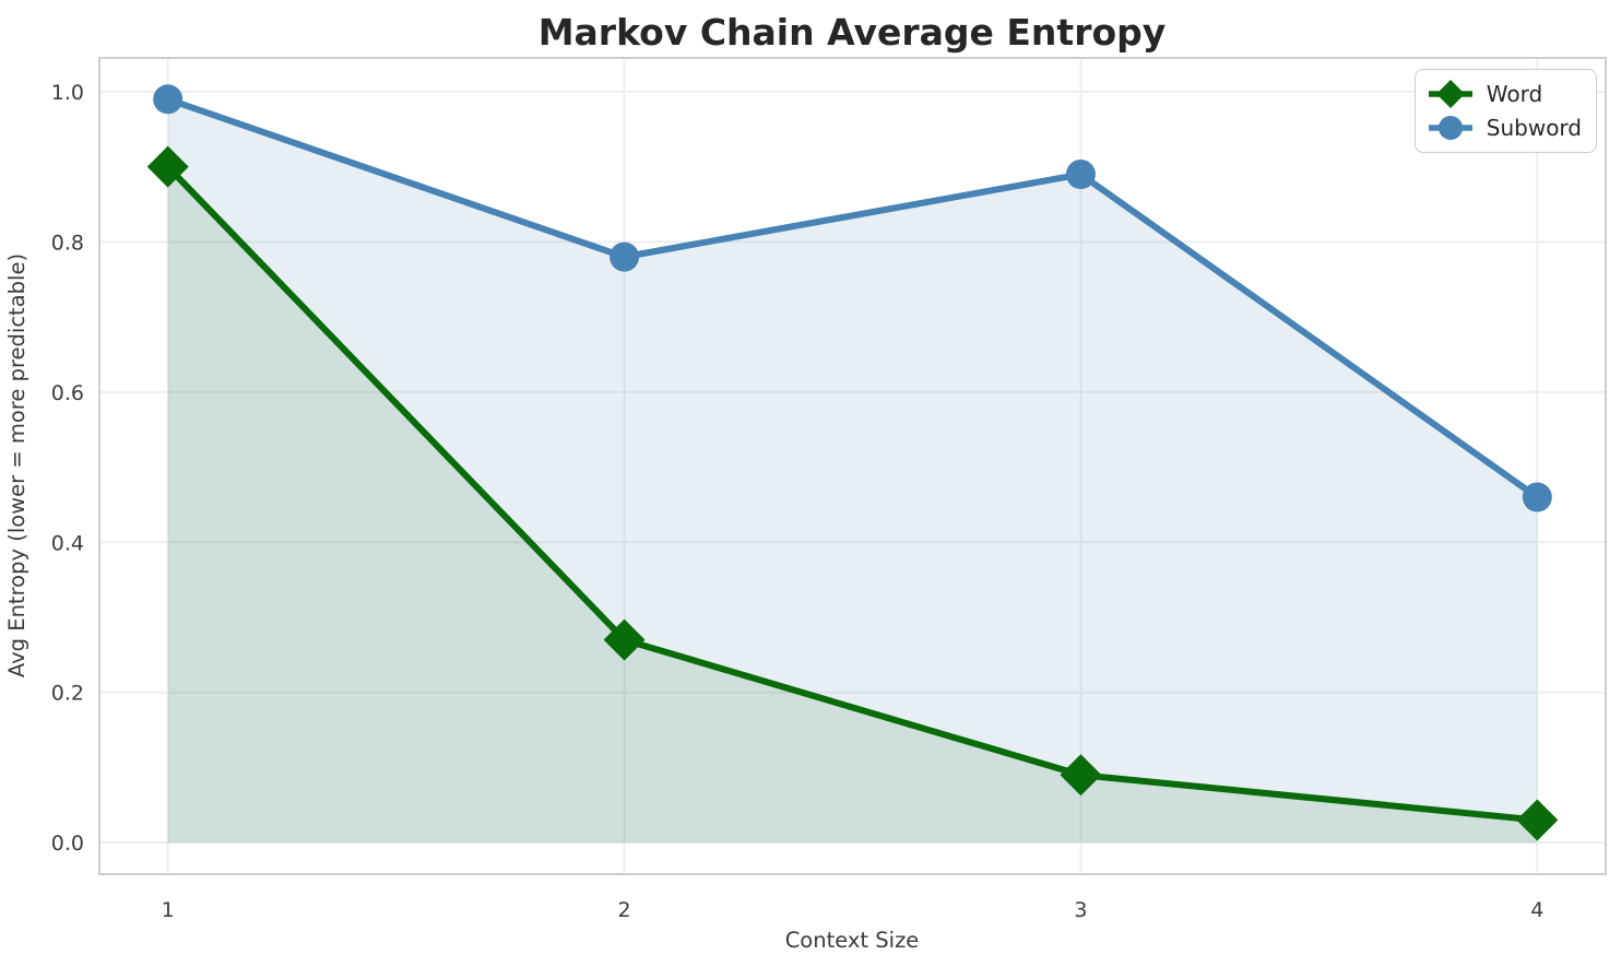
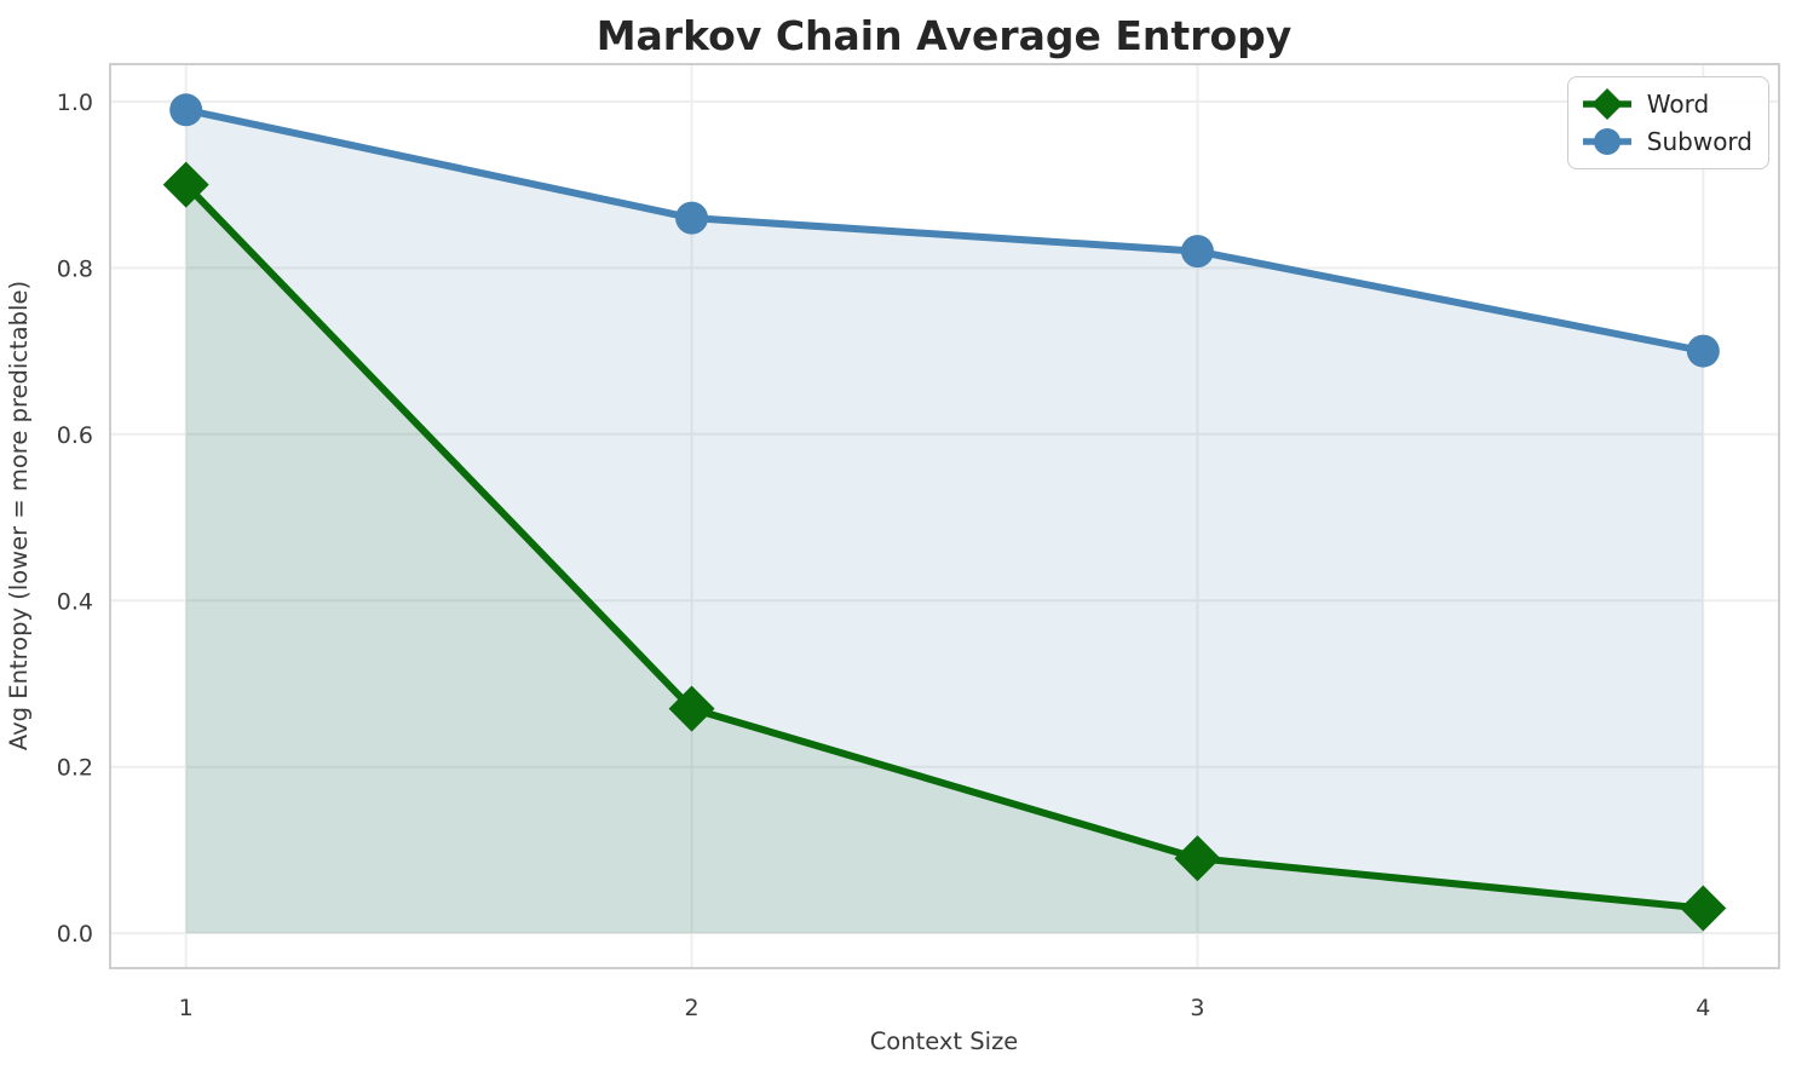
Subword/2: 0.78 -> 0.86
Subword/3: 0.89 -> 0.82
Subword/4: 0.46 -> 0.70
